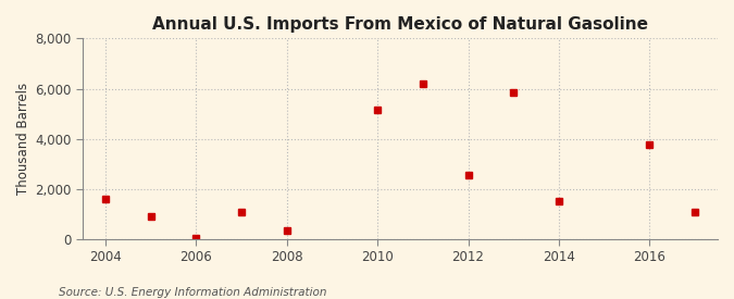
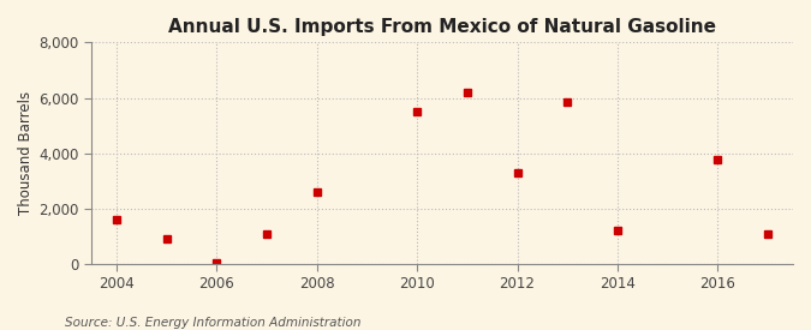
2008: 350 -> 2,600
2010: 5,150 -> 5,500
2012: 2,550 -> 3,300
2014: 1,500 -> 1,200
